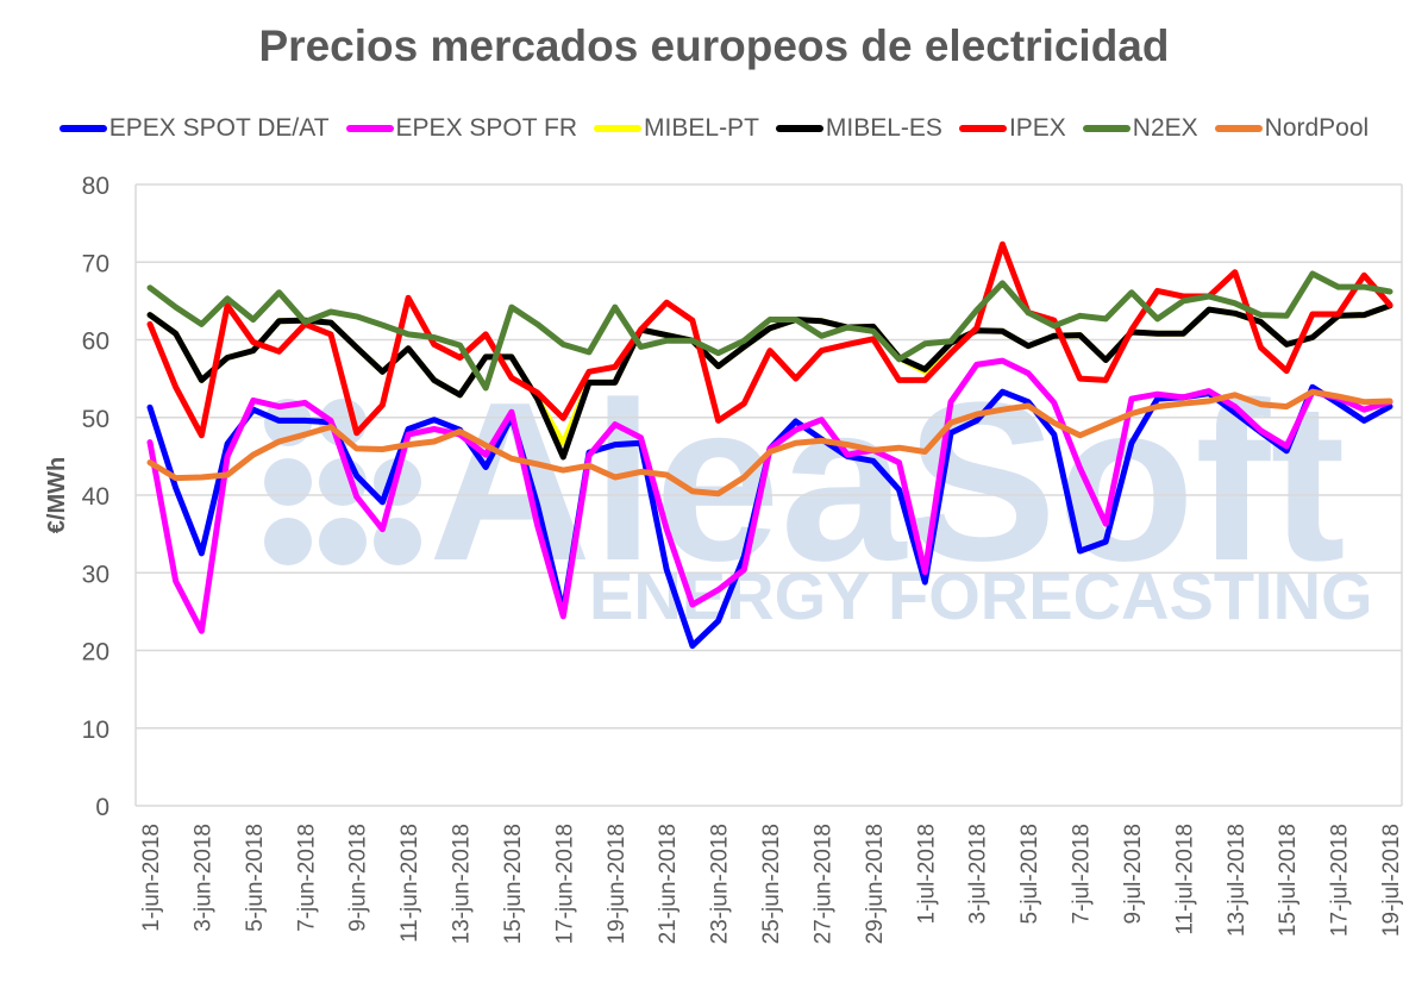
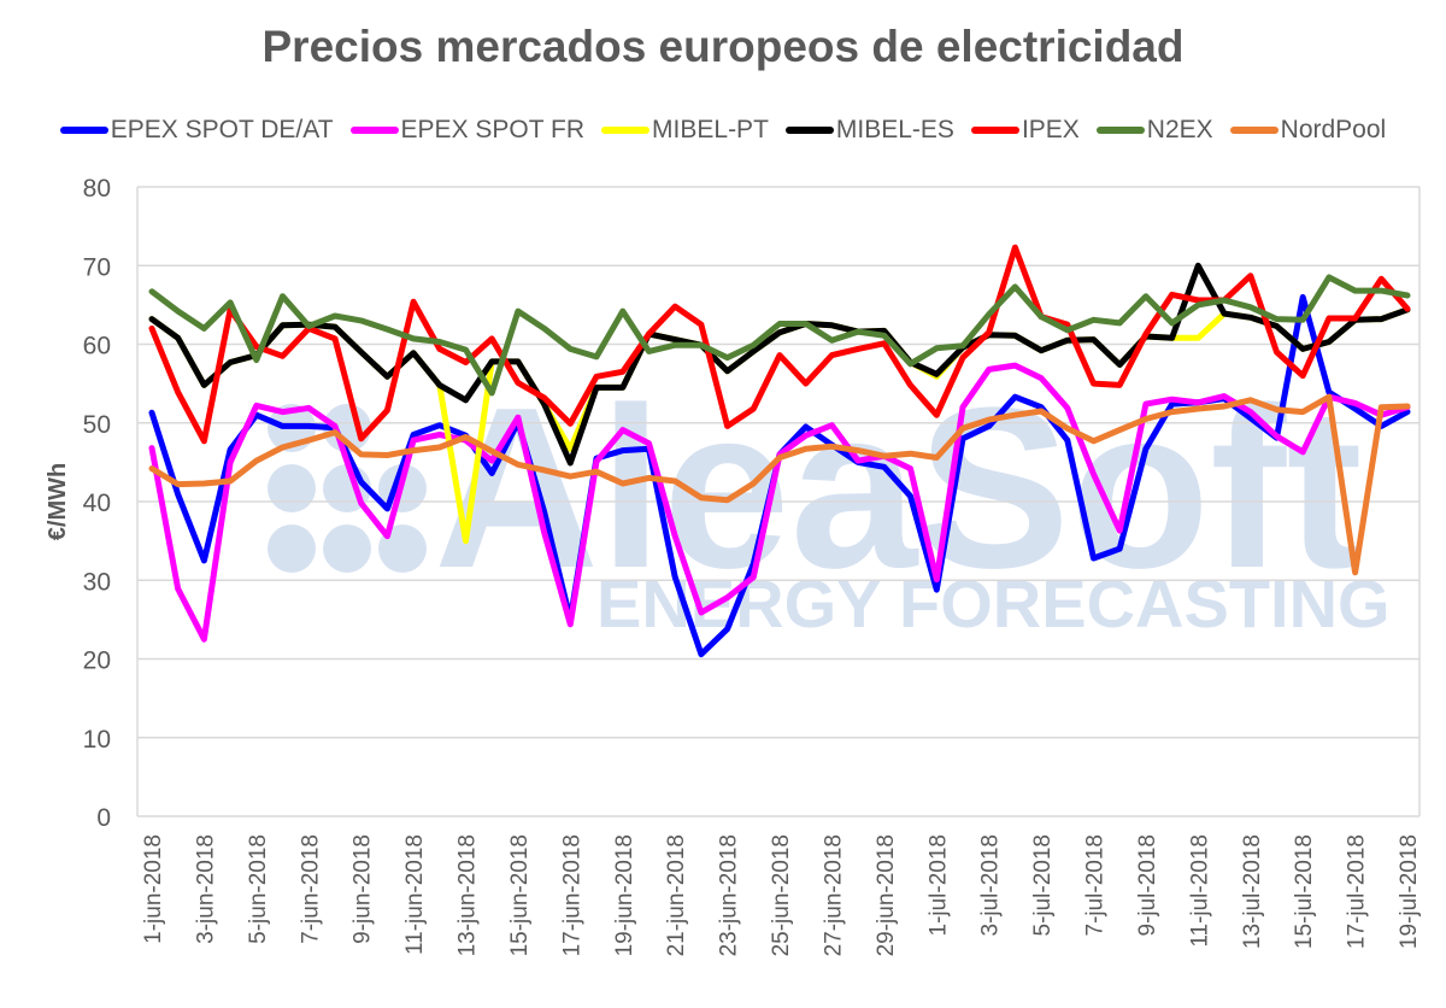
N2EX/5-jun-2018: 63 -> 58
MIBEL-PT/13-jun-2018: 53 -> 35
IPEX/1-jul-2018: 55 -> 51
MIBEL-ES/11-jul-2018: 61 -> 70
EPEX SPOT DE/AT/15-jul-2018: 46 -> 66
NordPool/17-jul-2018: 53 -> 31
